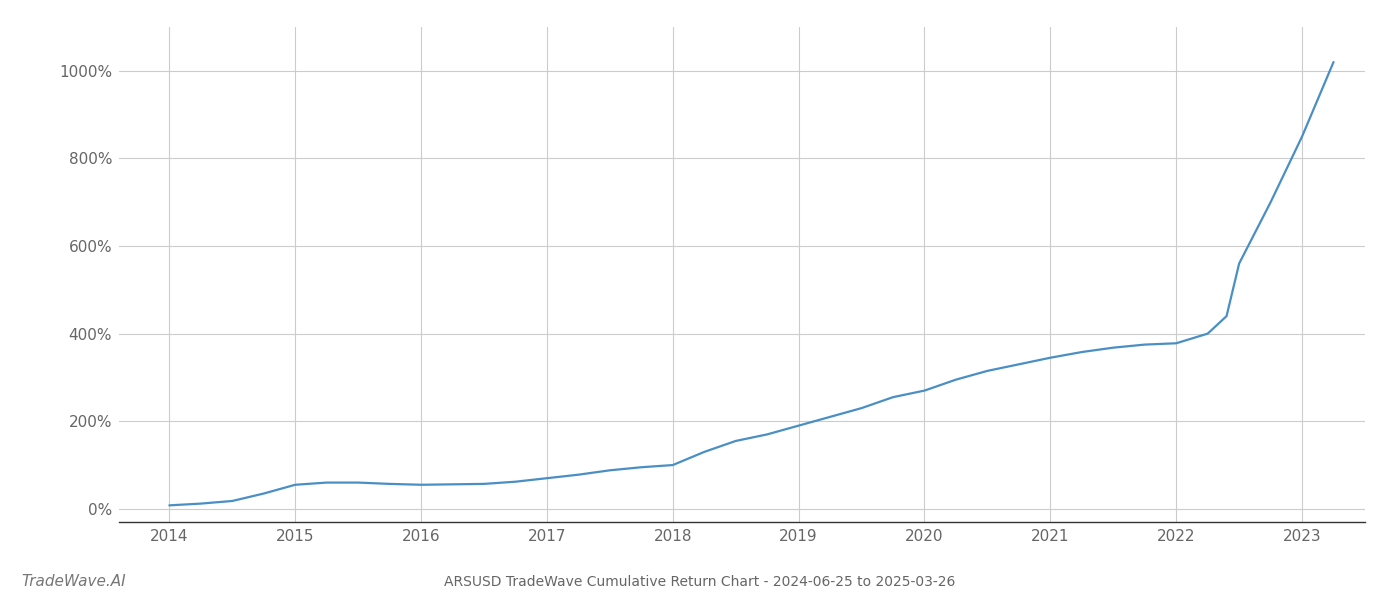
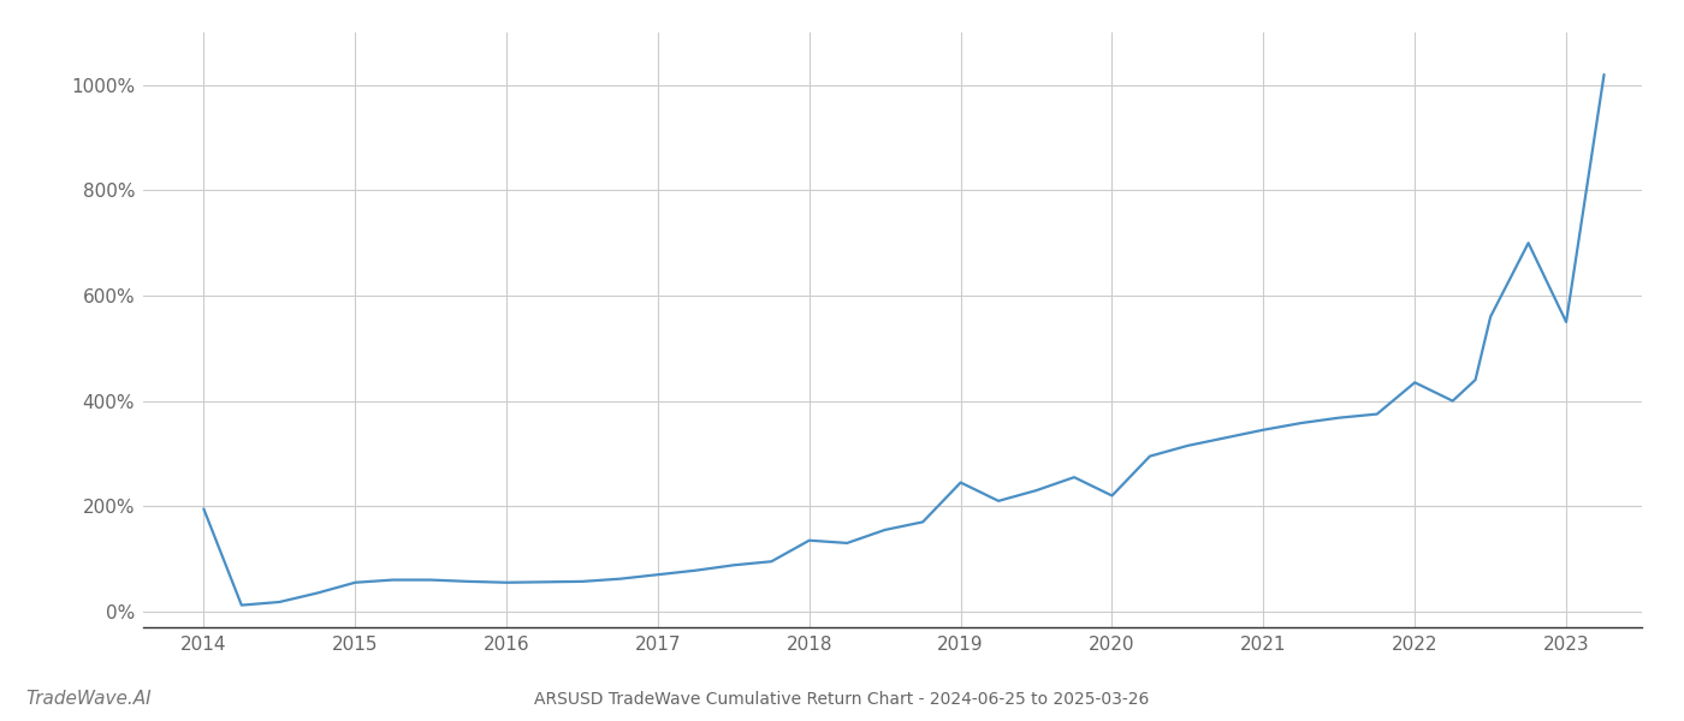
2014: 8% -> 195%
2018: 100% -> 135%
2019: 190% -> 245%
2020: 270% -> 220%
2022: 378% -> 435%
2023: 850% -> 550%
